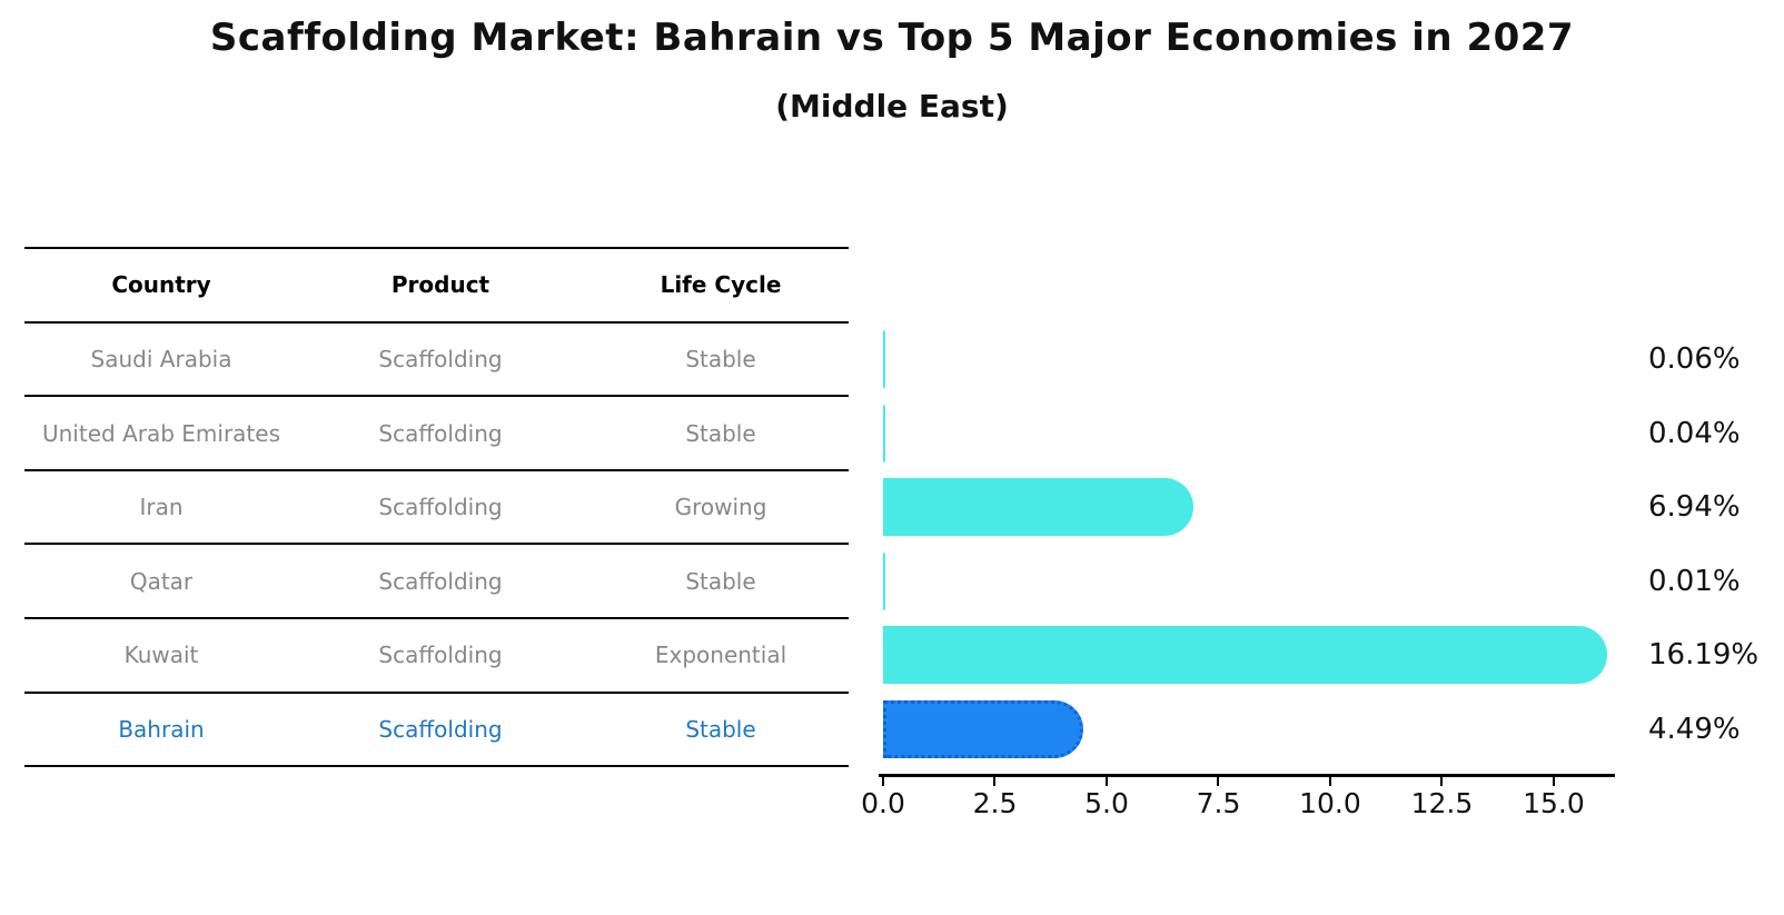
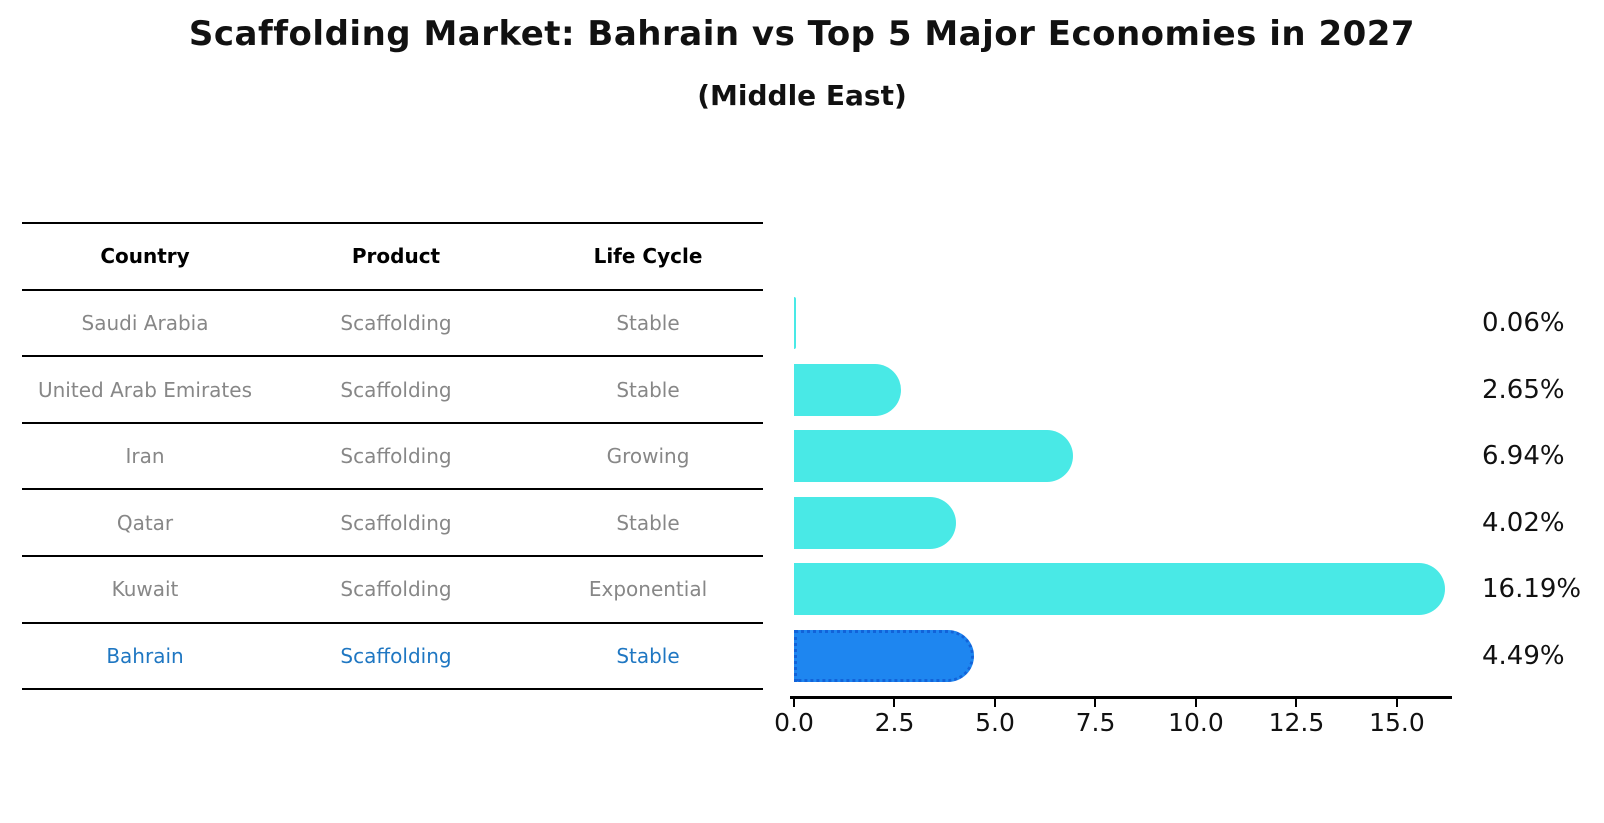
United Arab Emirates: 0.04% -> 2.65%
Qatar: 0.01% -> 4.02%
